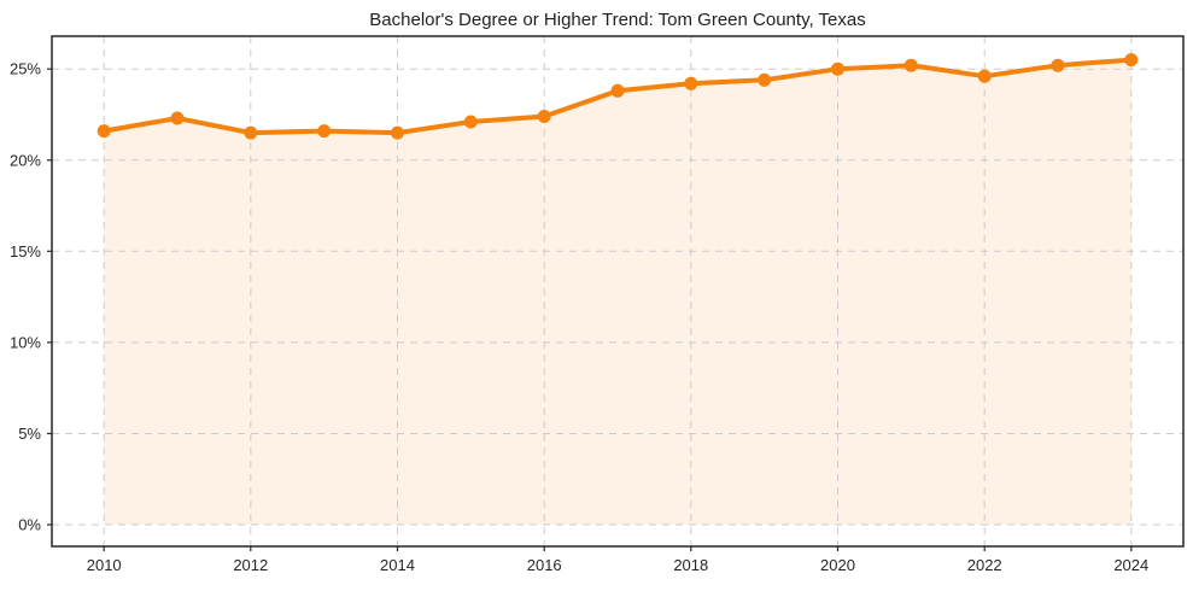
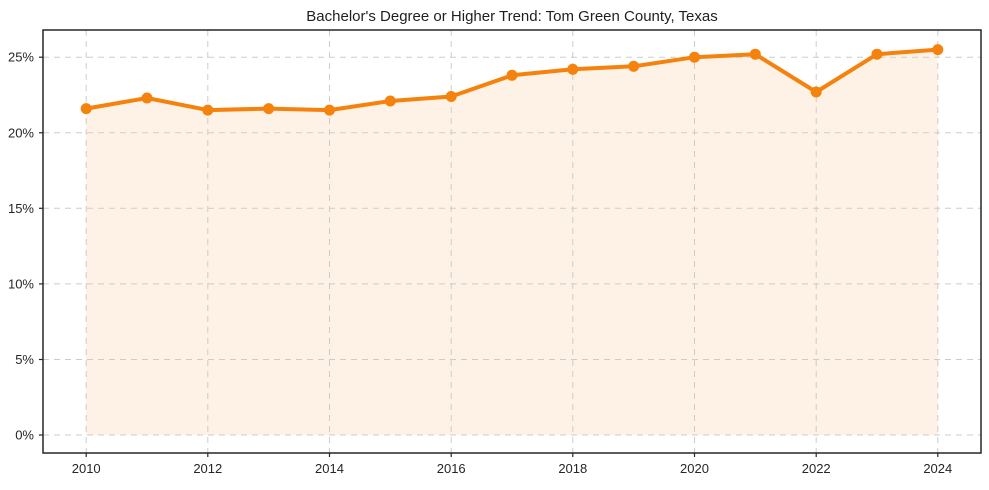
2022: 24.6% -> 22.7%
